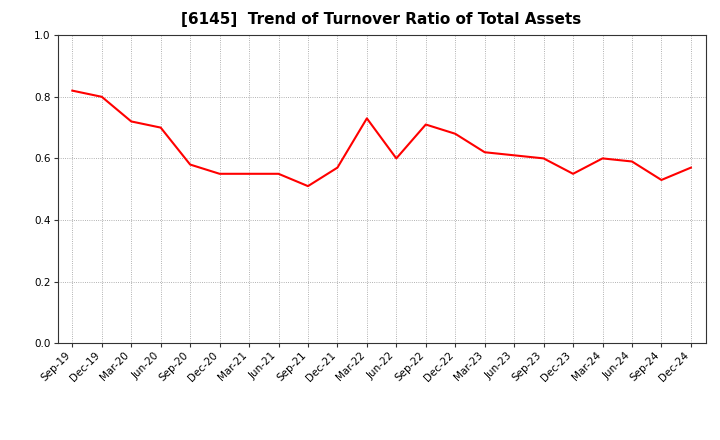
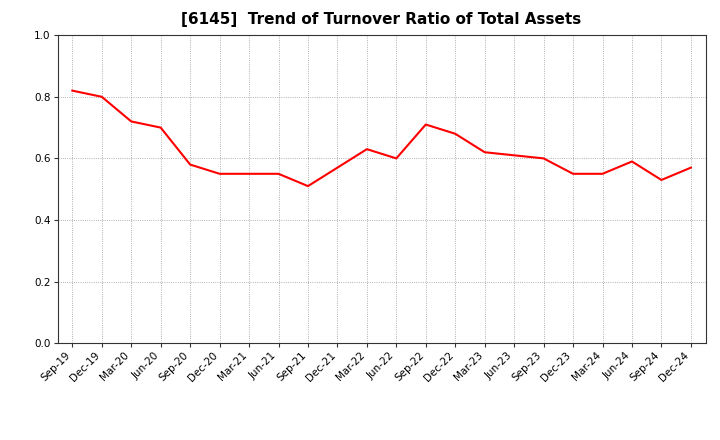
Mar-22: 0.73 -> 0.63
Mar-24: 0.60 -> 0.55
